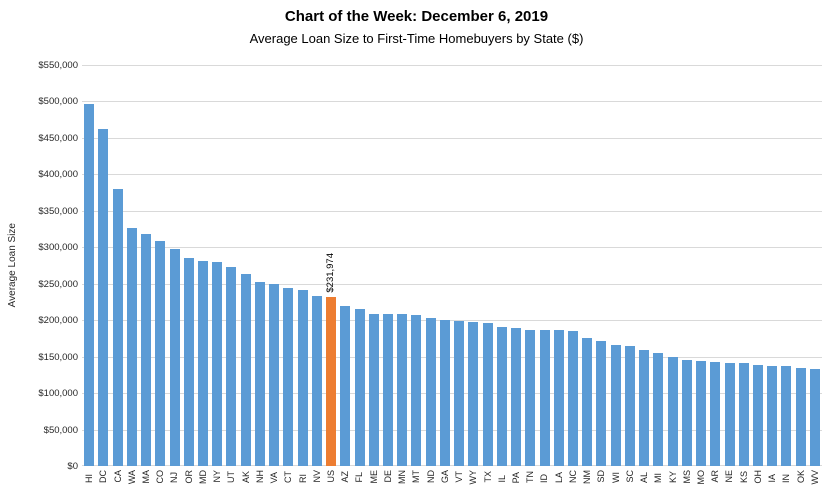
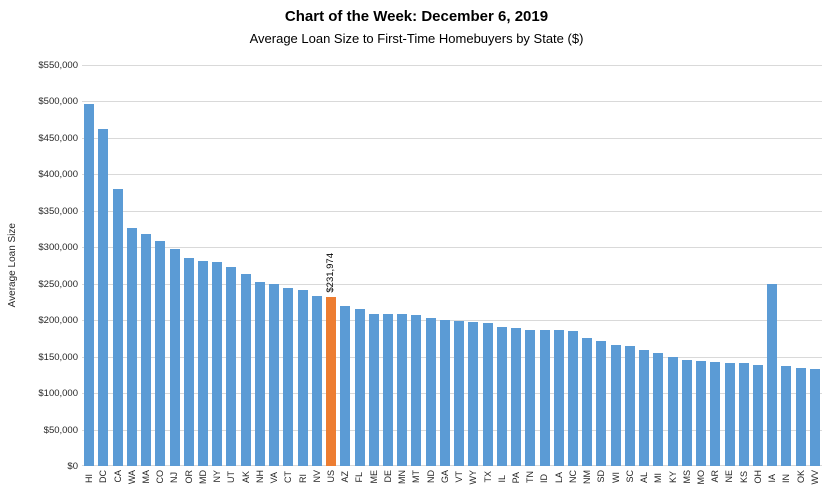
IA: $140000 -> $250000
